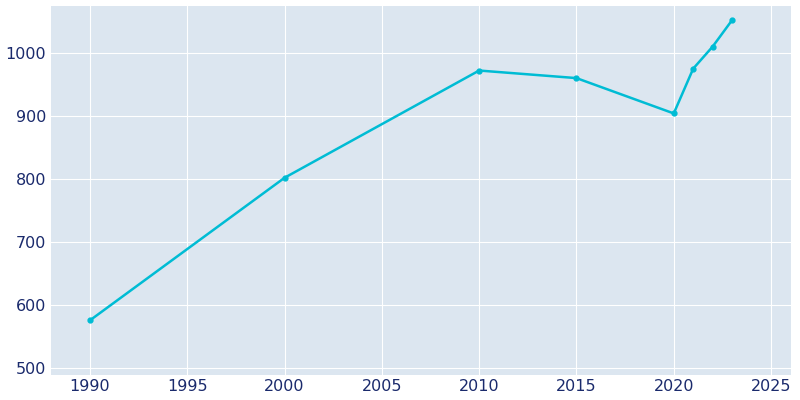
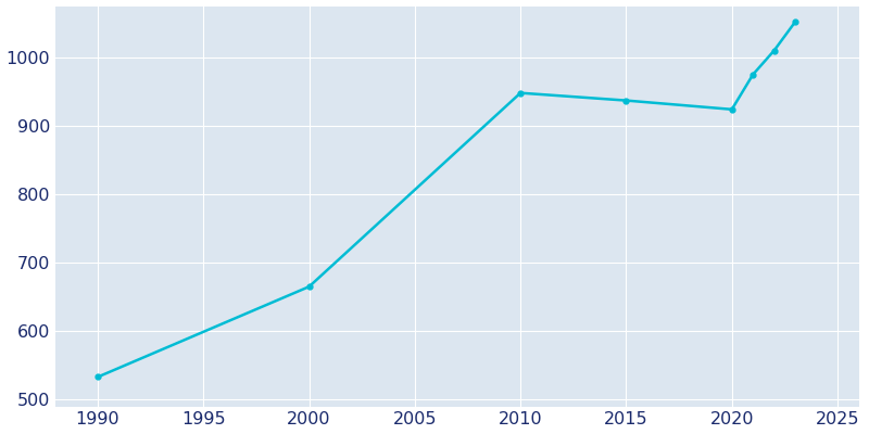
1990: 576 -> 533
2000: 802 -> 665
2010: 972 -> 948
2015: 960 -> 937
2020: 904 -> 924
